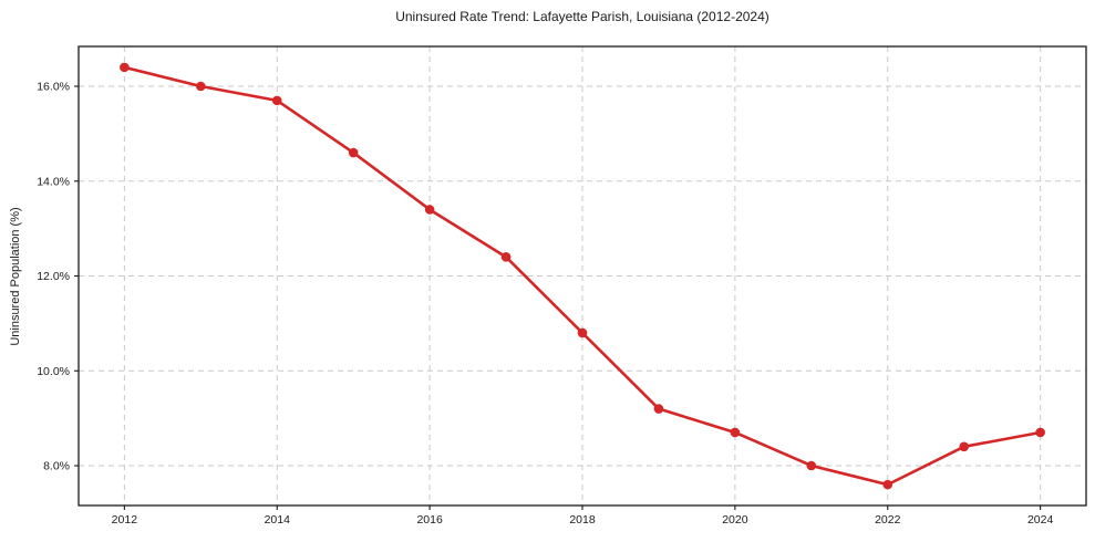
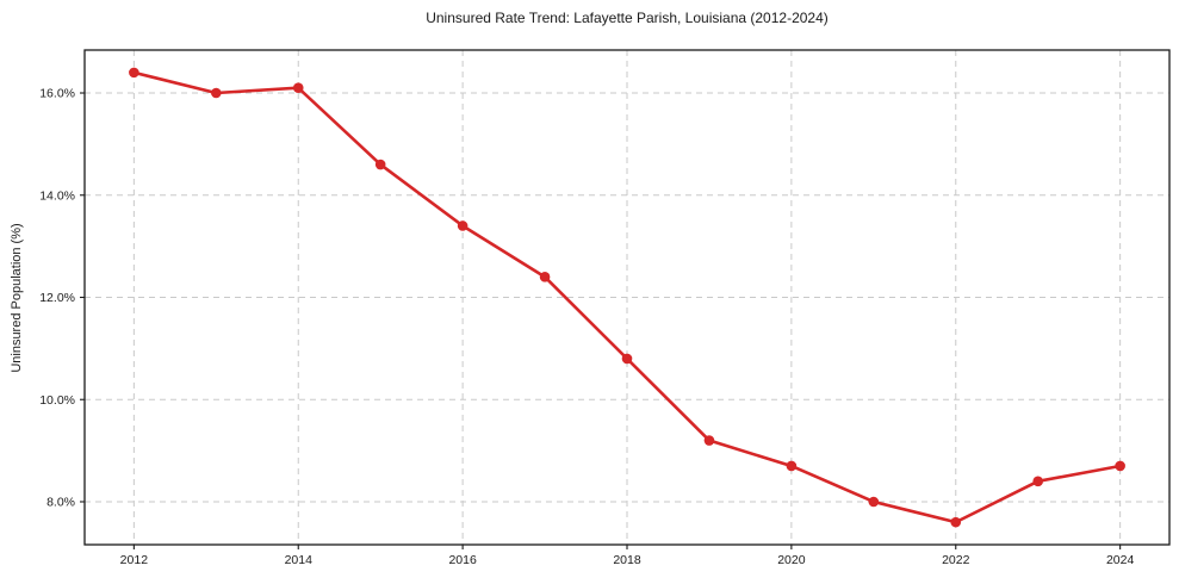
2014: 15.7% -> 16.1%
